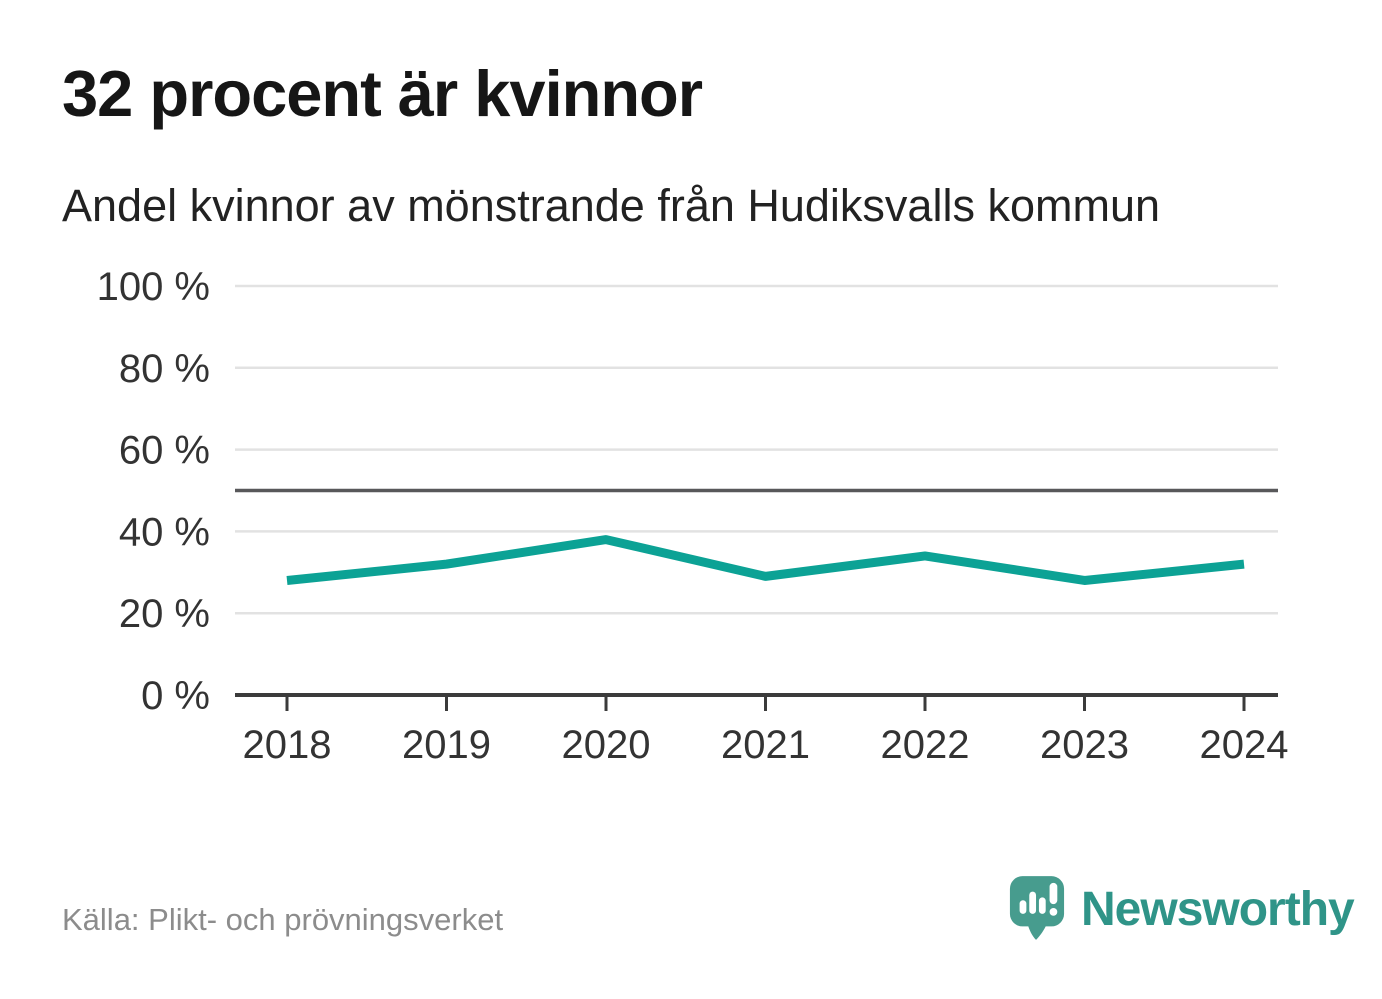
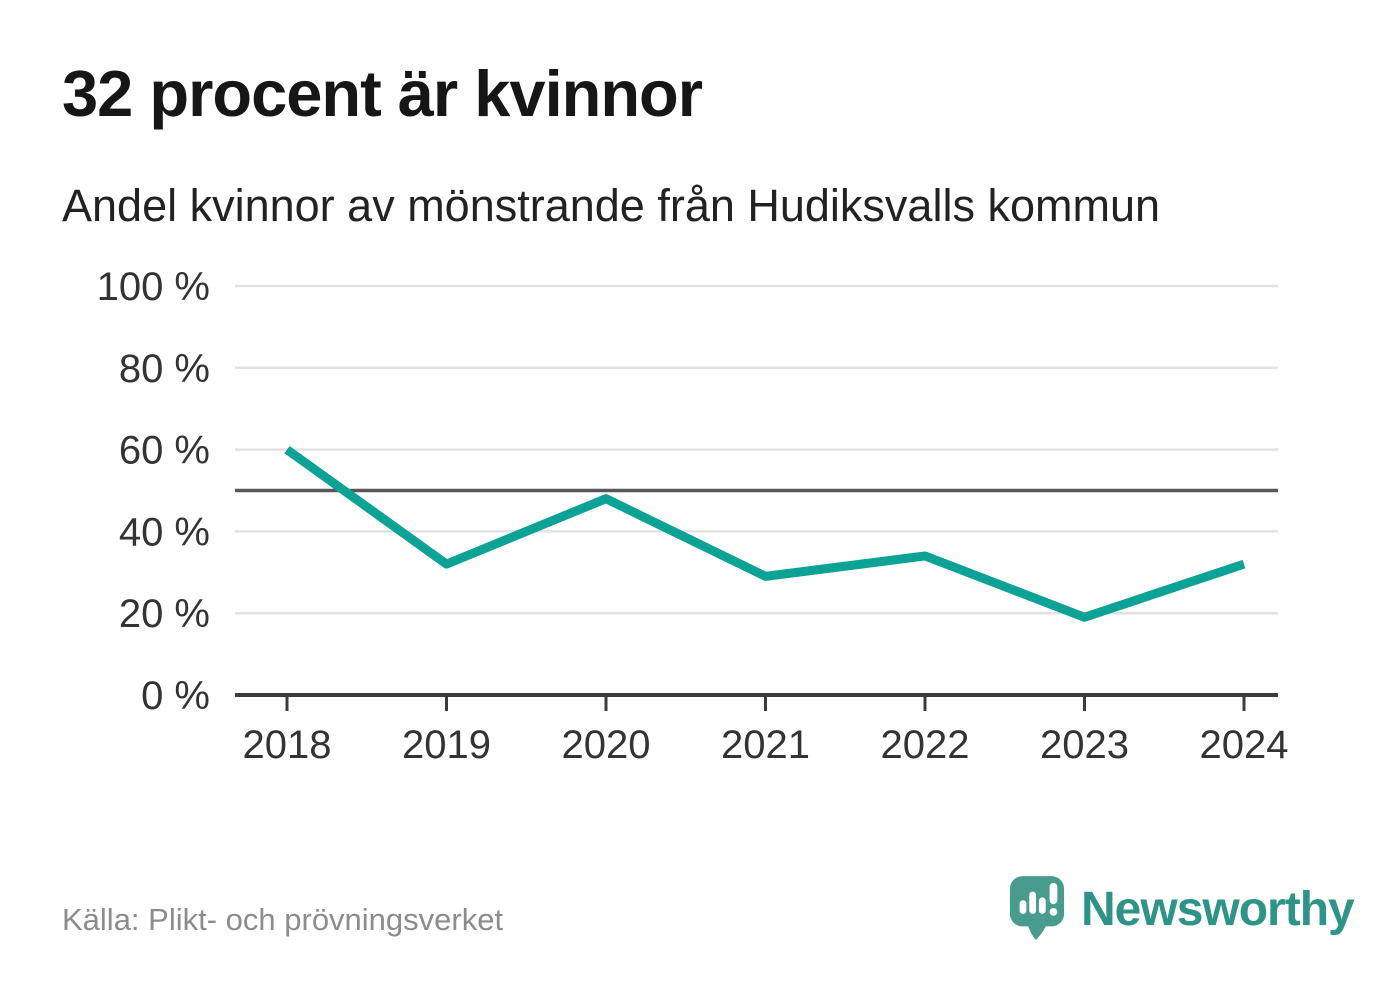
2018: 28% -> 60%
2020: 38% -> 48%
2023: 28% -> 19%
